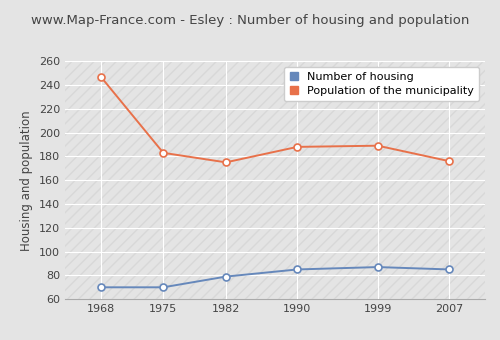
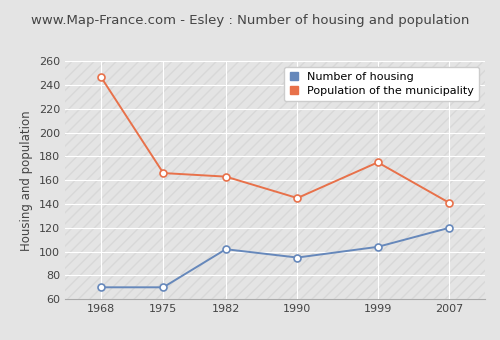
Population of the municipality/1975: 183 -> 166
Number of housing/1982: 79 -> 102
Population of the municipality/1982: 175 -> 163
Number of housing/1990: 85 -> 95
Population of the municipality/1990: 188 -> 145
Number of housing/1999: 87 -> 104
Population of the municipality/1999: 189 -> 175
Number of housing/2007: 85 -> 120
Population of the municipality/2007: 176 -> 141
